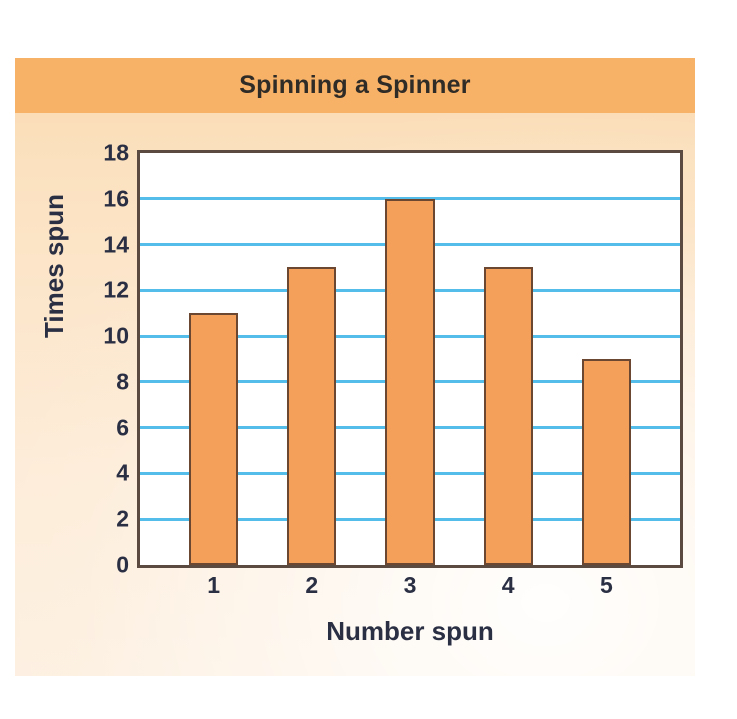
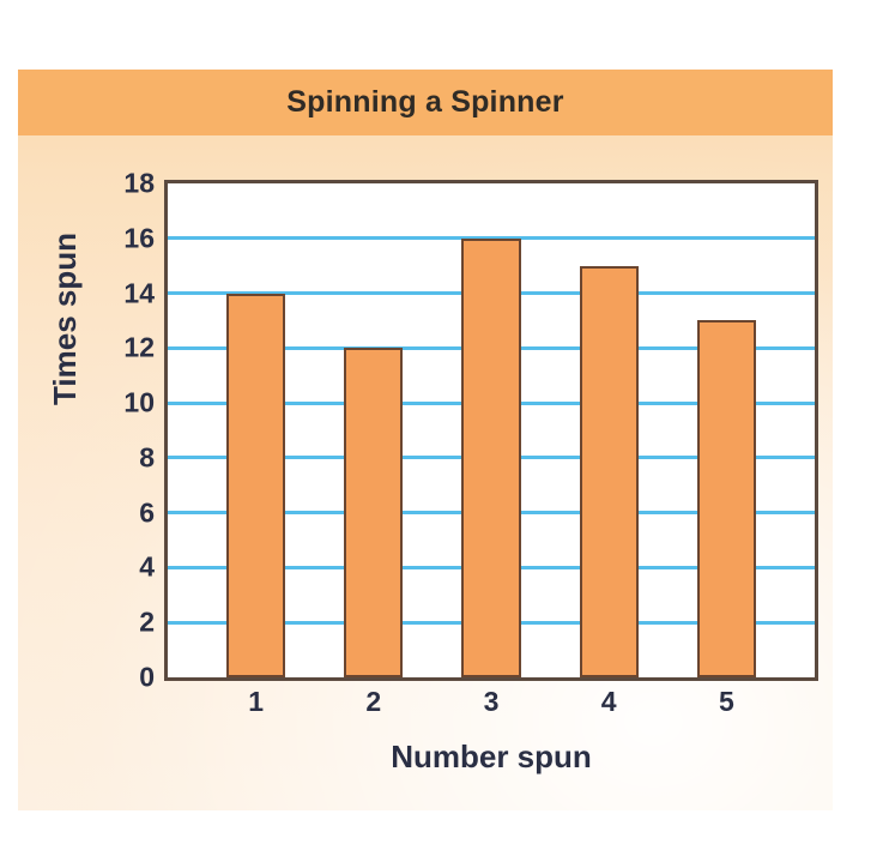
1: 11 -> 14
2: 13 -> 12
4: 13 -> 15
5: 9 -> 13
